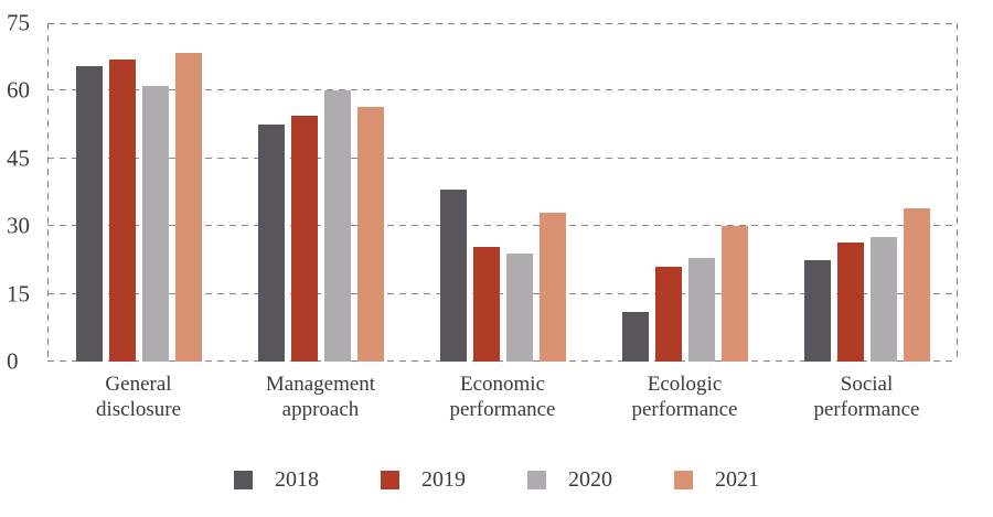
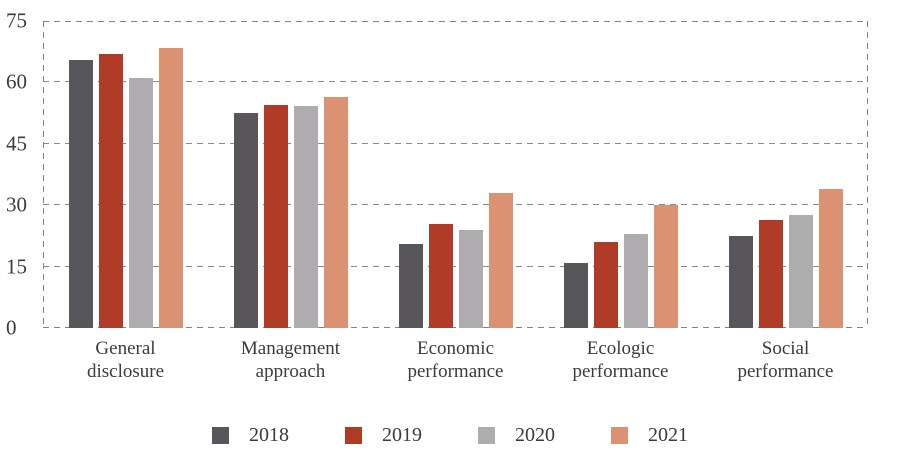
2020/Management approach: 60 -> 54
2018/Economic performance: 38 -> 20
2018/Ecologic performance: 11 -> 16
